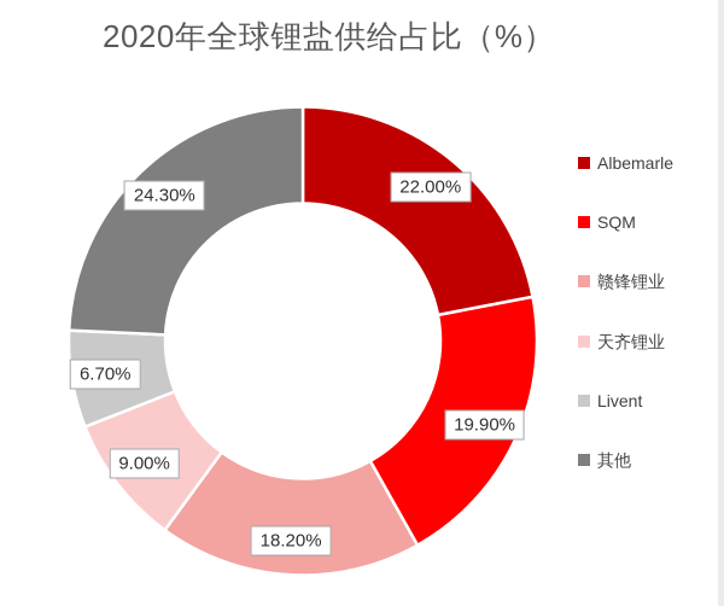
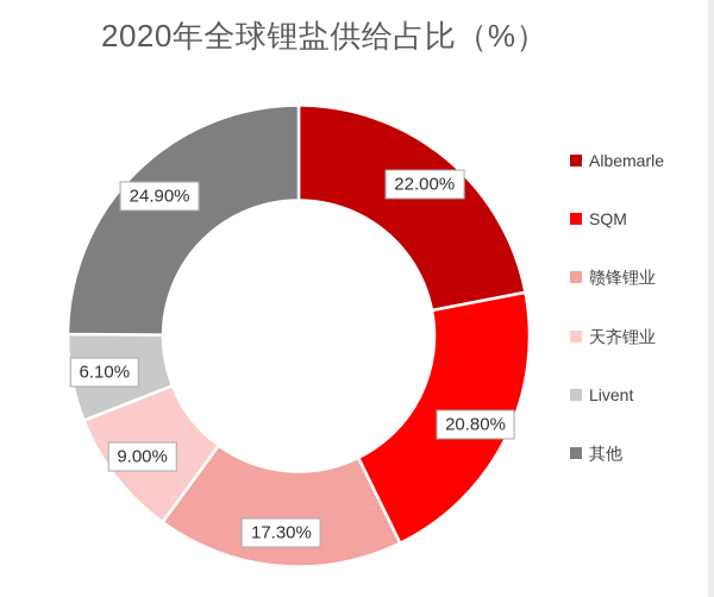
SQM: 19.90% -> 20.80%
赣锋锂业: 18.20% -> 17.30%
Livent: 6.70% -> 6.10%
其他: 24.30% -> 24.90%
